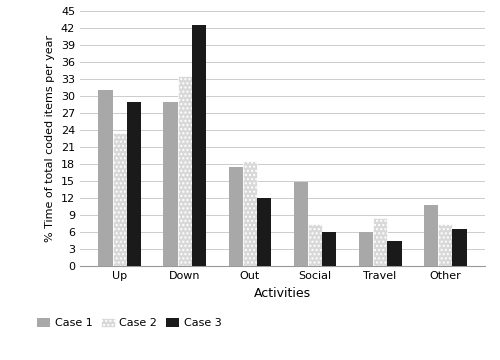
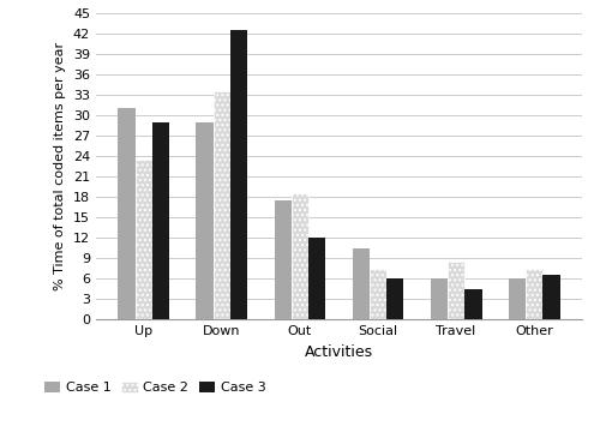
Case 1/Social: 14.8 -> 10.5
Case 1/Other: 10.8 -> 6.0
